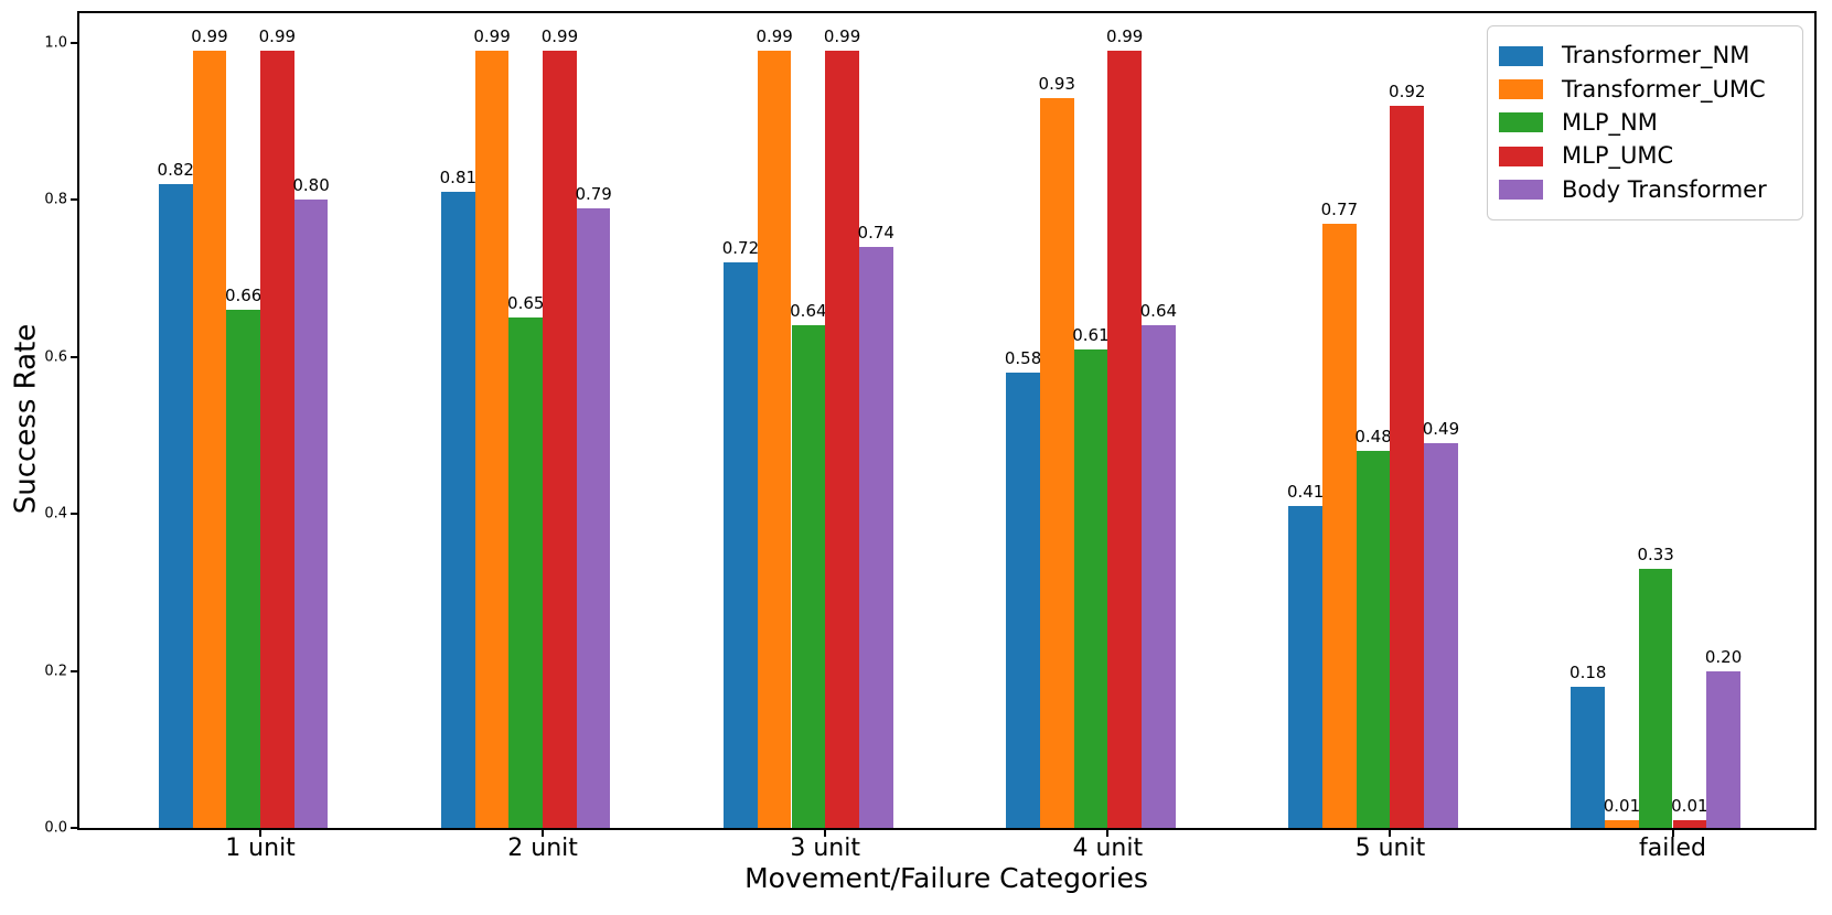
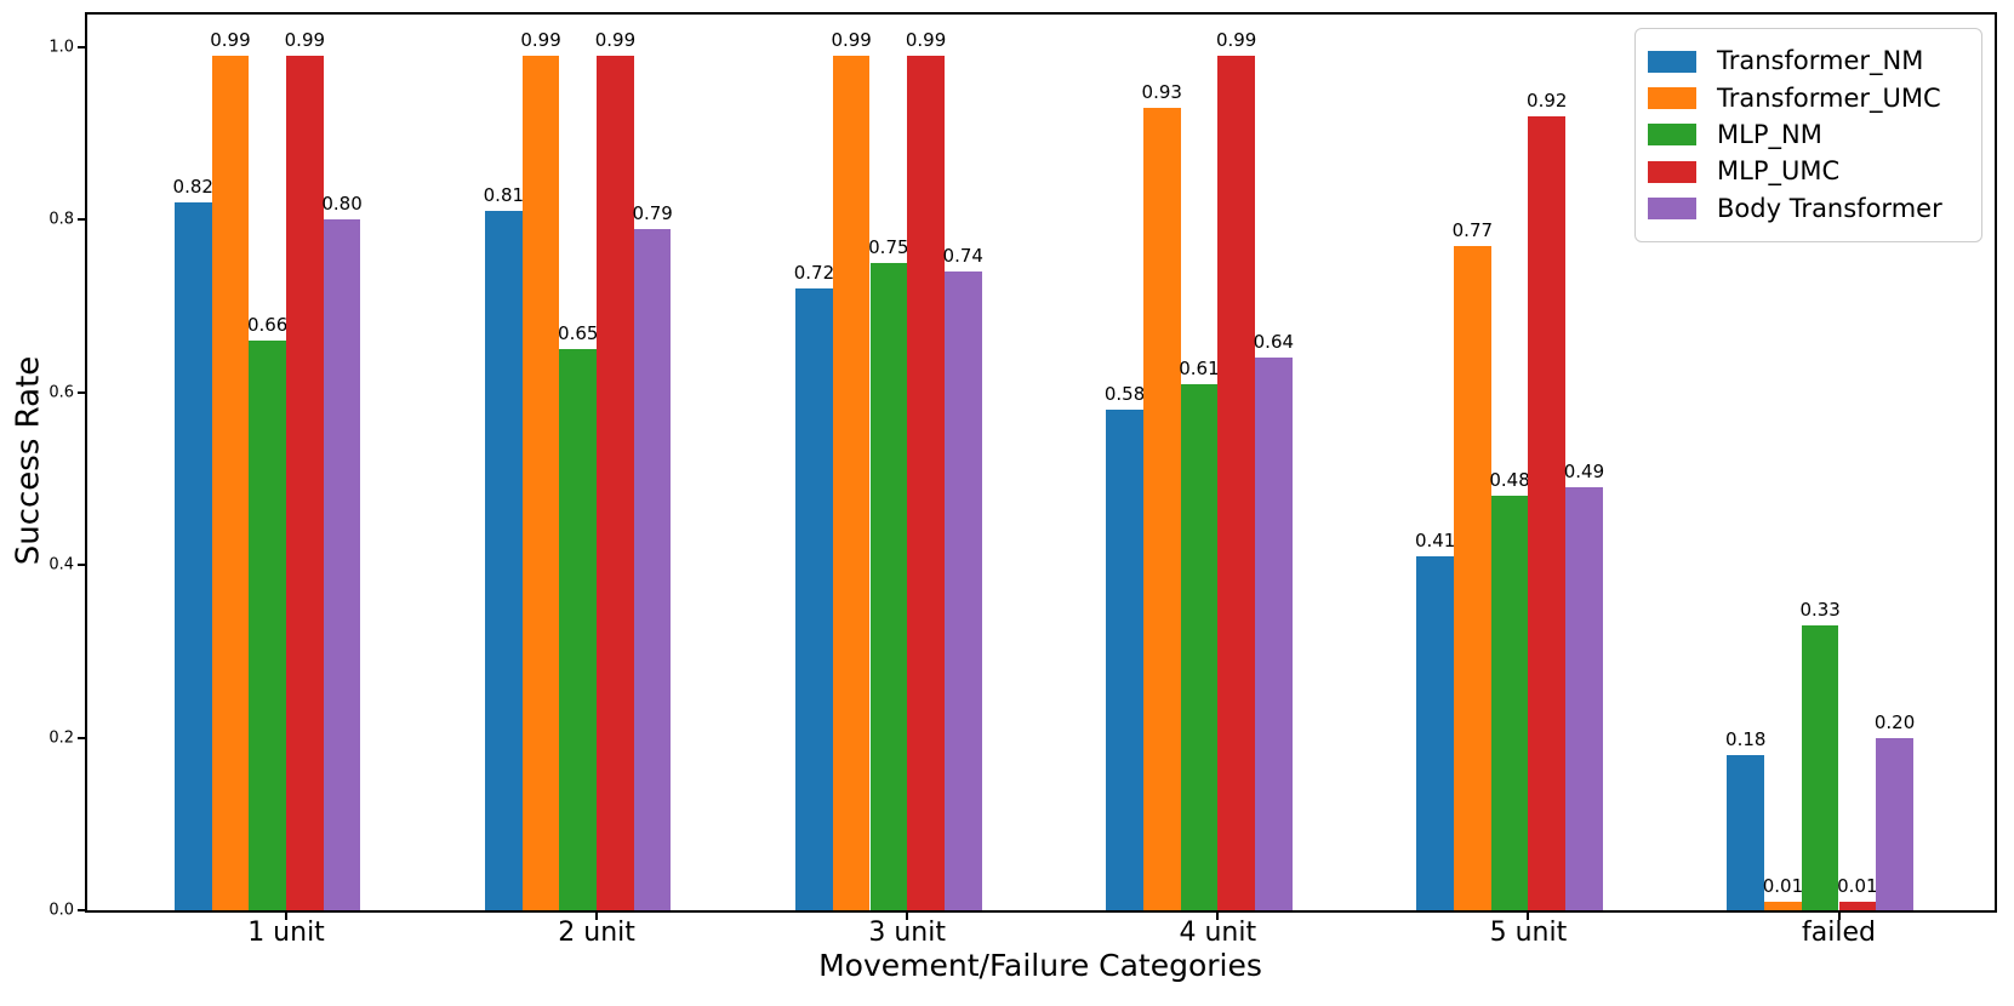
MLP_NM/3 unit: 0.64 -> 0.75
